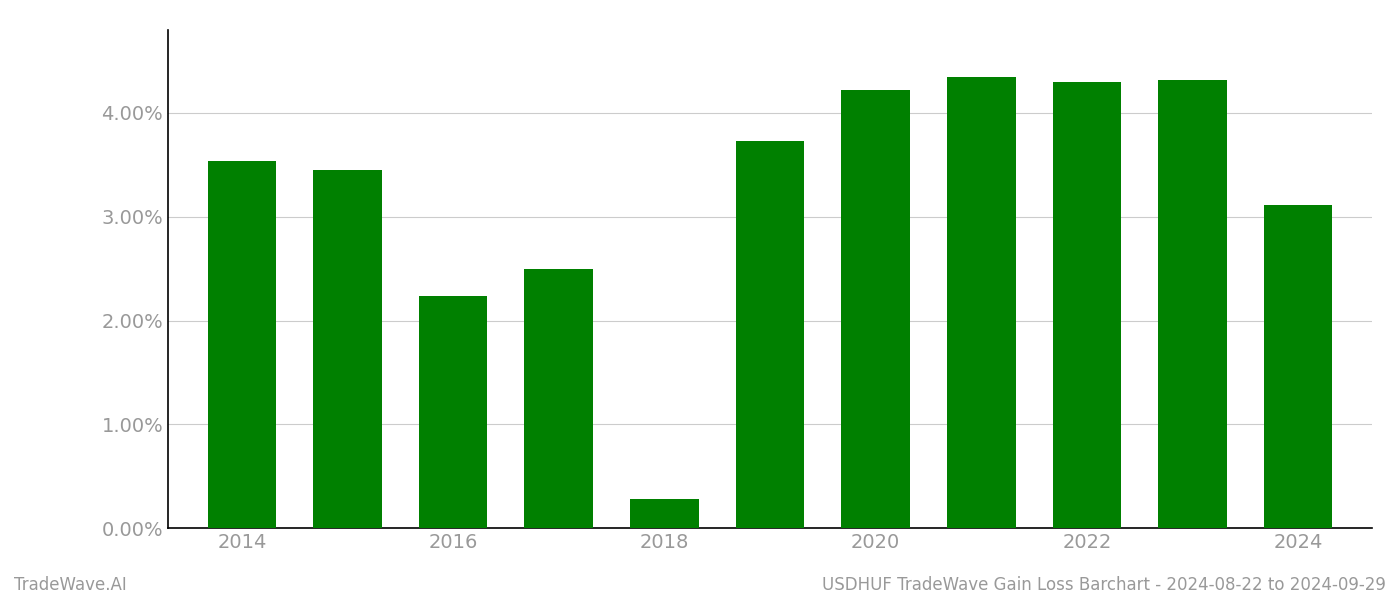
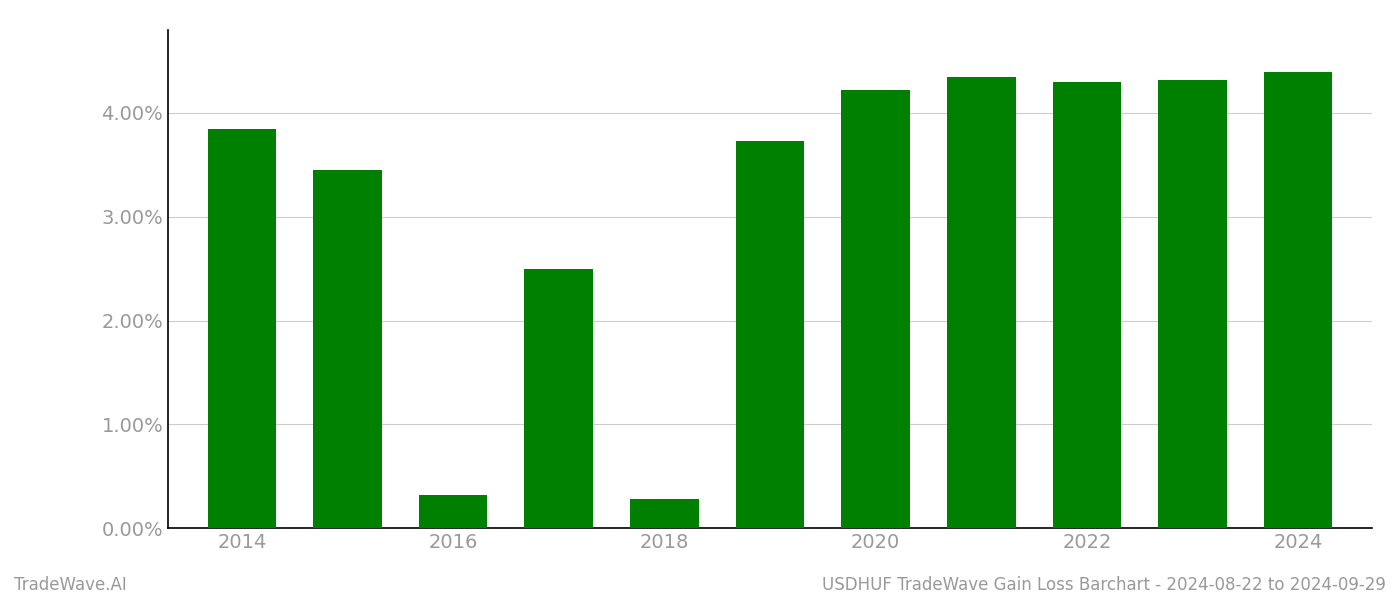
2014: 3.54% -> 3.85%
2016: 2.24% -> 0.32%
2024: 3.11% -> 4.40%
